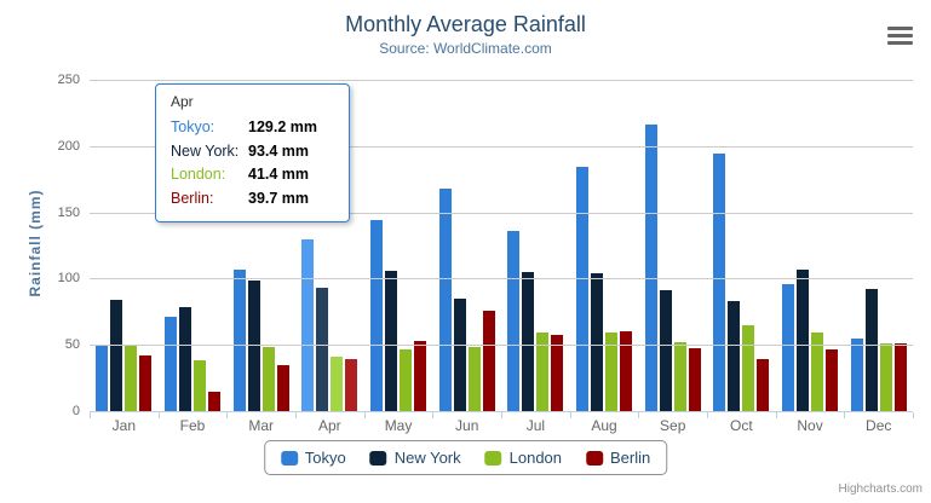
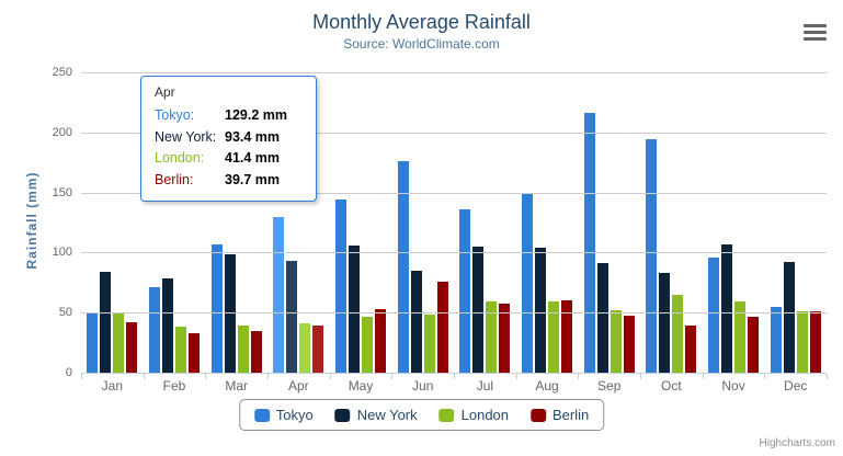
Berlin/Feb: 15 -> 33
London/Mar: 48 -> 39
Tokyo/Jun: 168 -> 176
Tokyo/Aug: 184 -> 148
